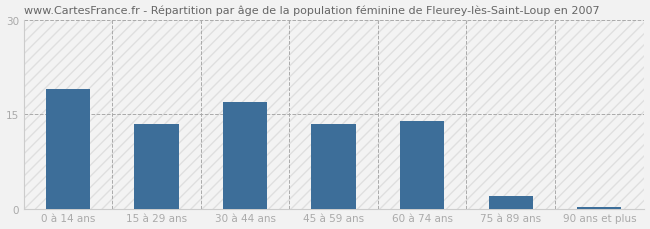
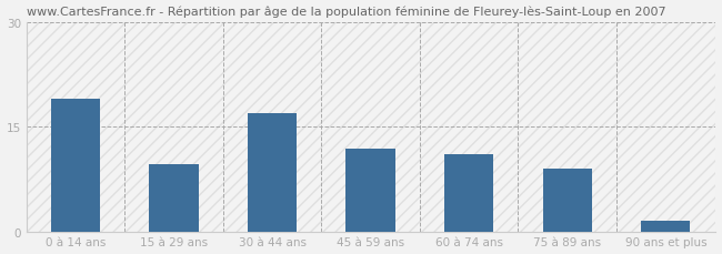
15 à 29 ans: 13.5 -> 9.6
45 à 59 ans: 13.5 -> 11.8
60 à 74 ans: 14.0 -> 11.0
75 à 89 ans: 2.0 -> 9.0
90 ans et plus: 0.3 -> 1.6
